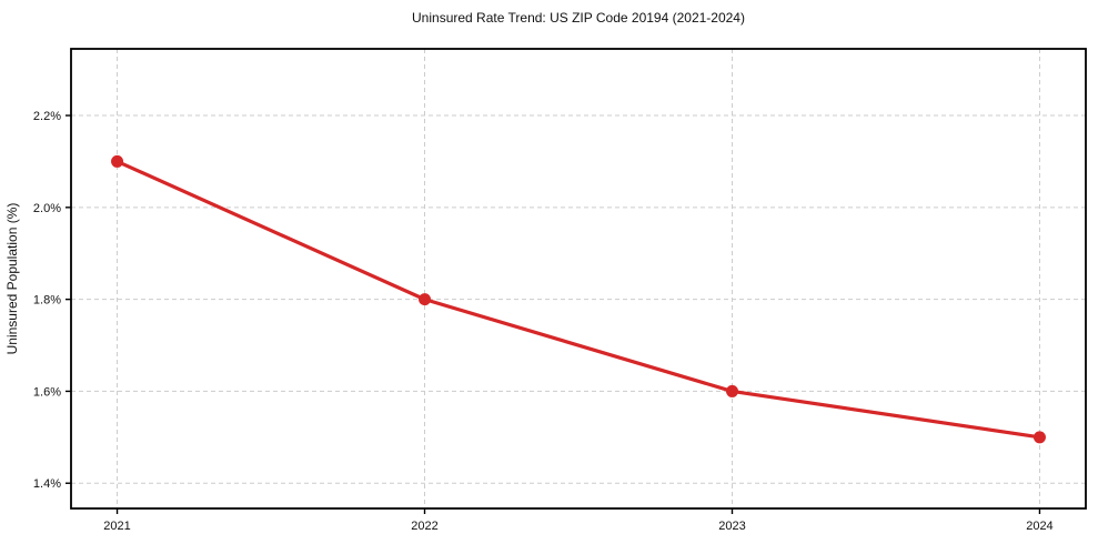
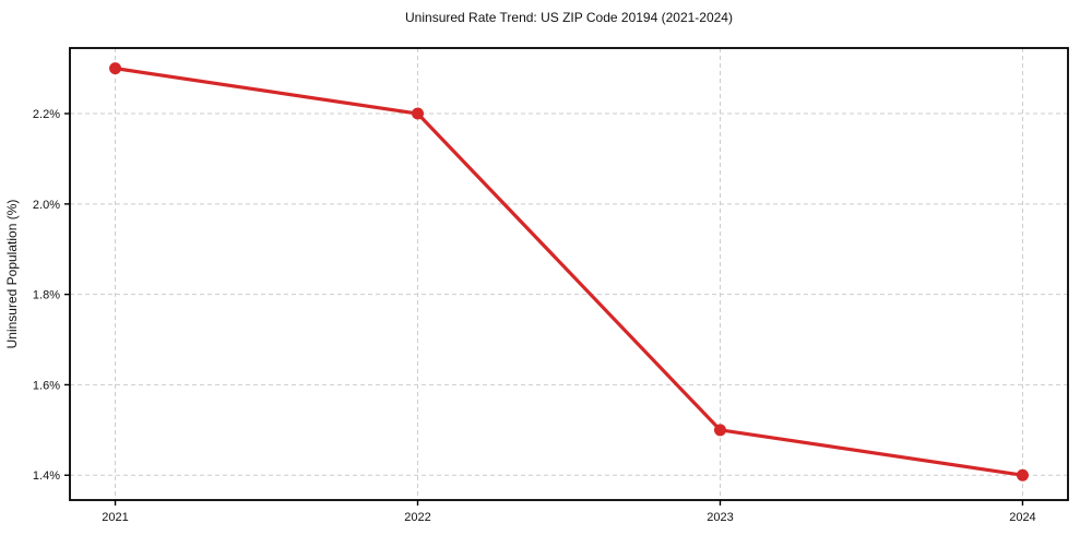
2021: 2.1% -> 2.3%
2022: 1.8% -> 2.2%
2023: 1.6% -> 1.5%
2024: 1.5% -> 1.4%
